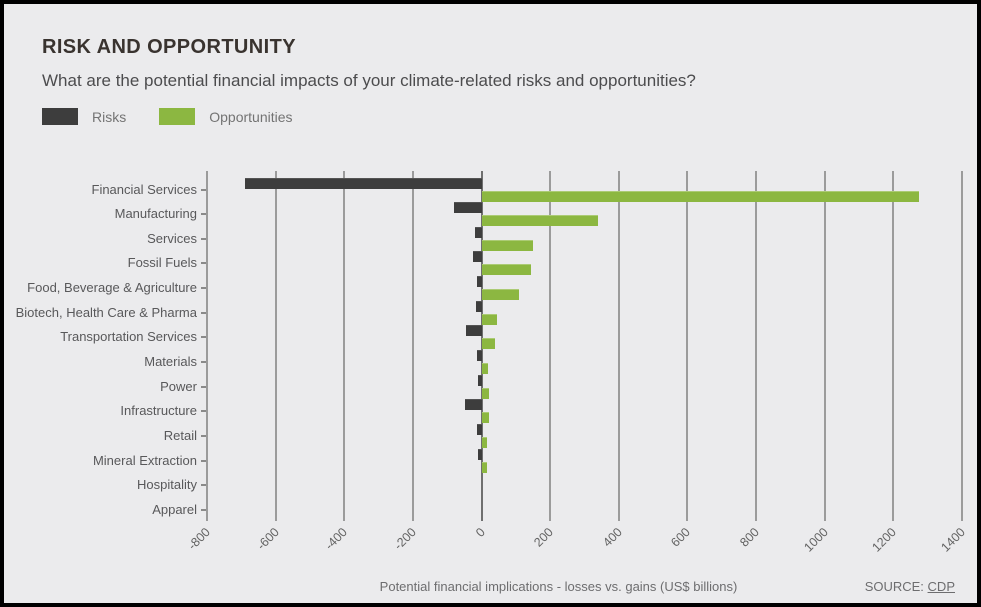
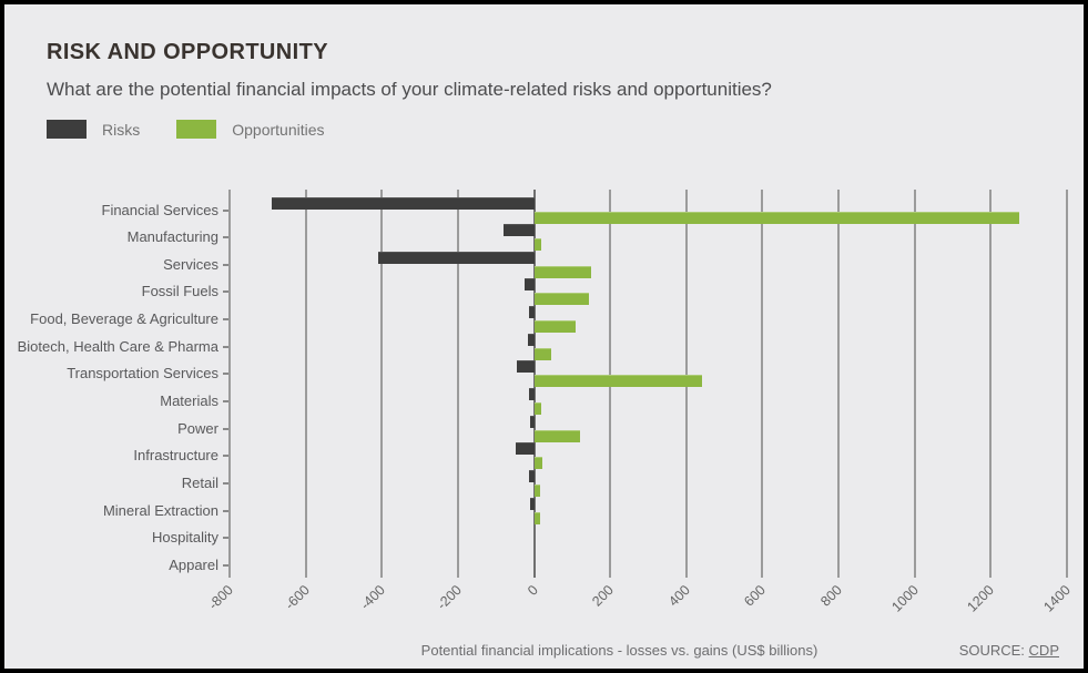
Opportunities/Manufacturing: 340 -> 20
Risks/Services: -20 -> -410
Opportunities/Transportation Services: 40 -> 440
Opportunities/Power: 20 -> 120
